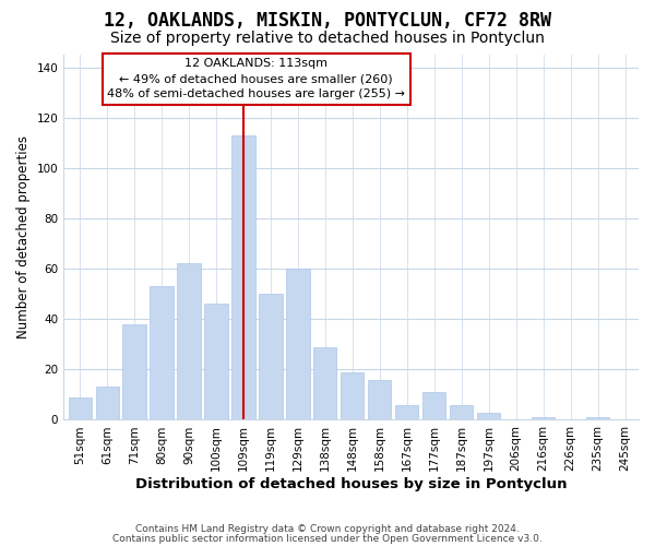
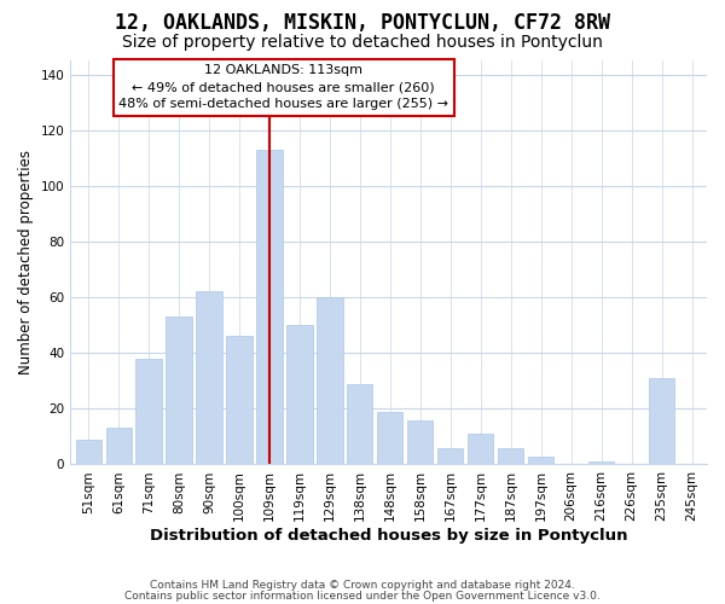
235sqm: 1 -> 31
